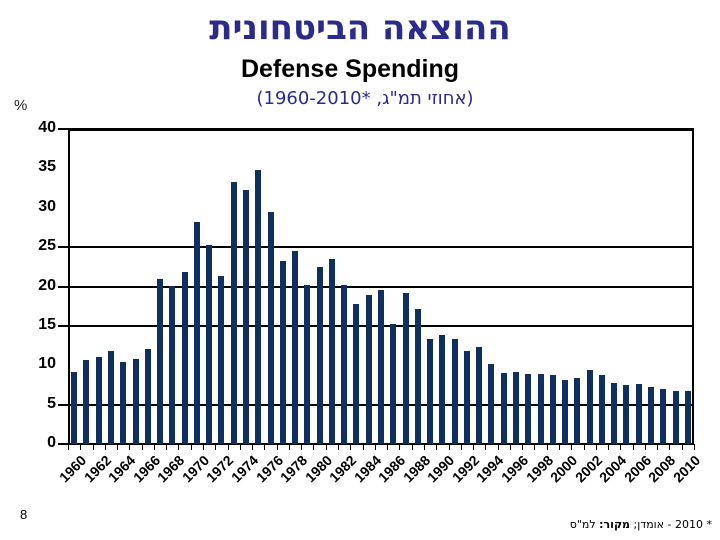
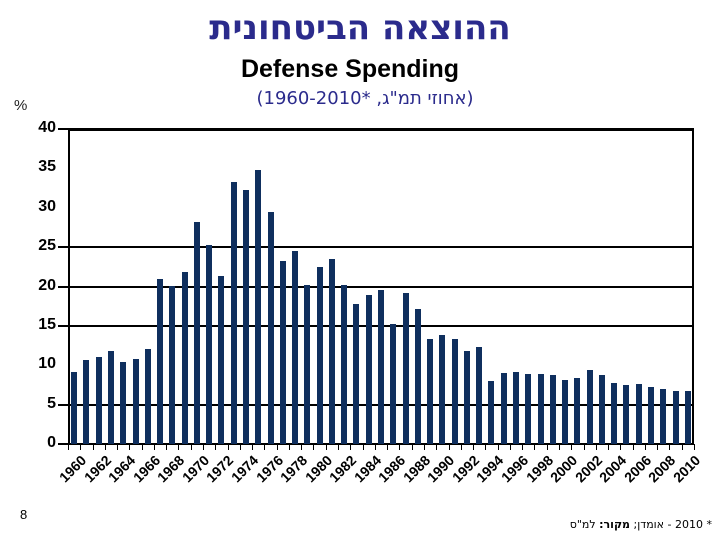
1994: 10 -> 8
